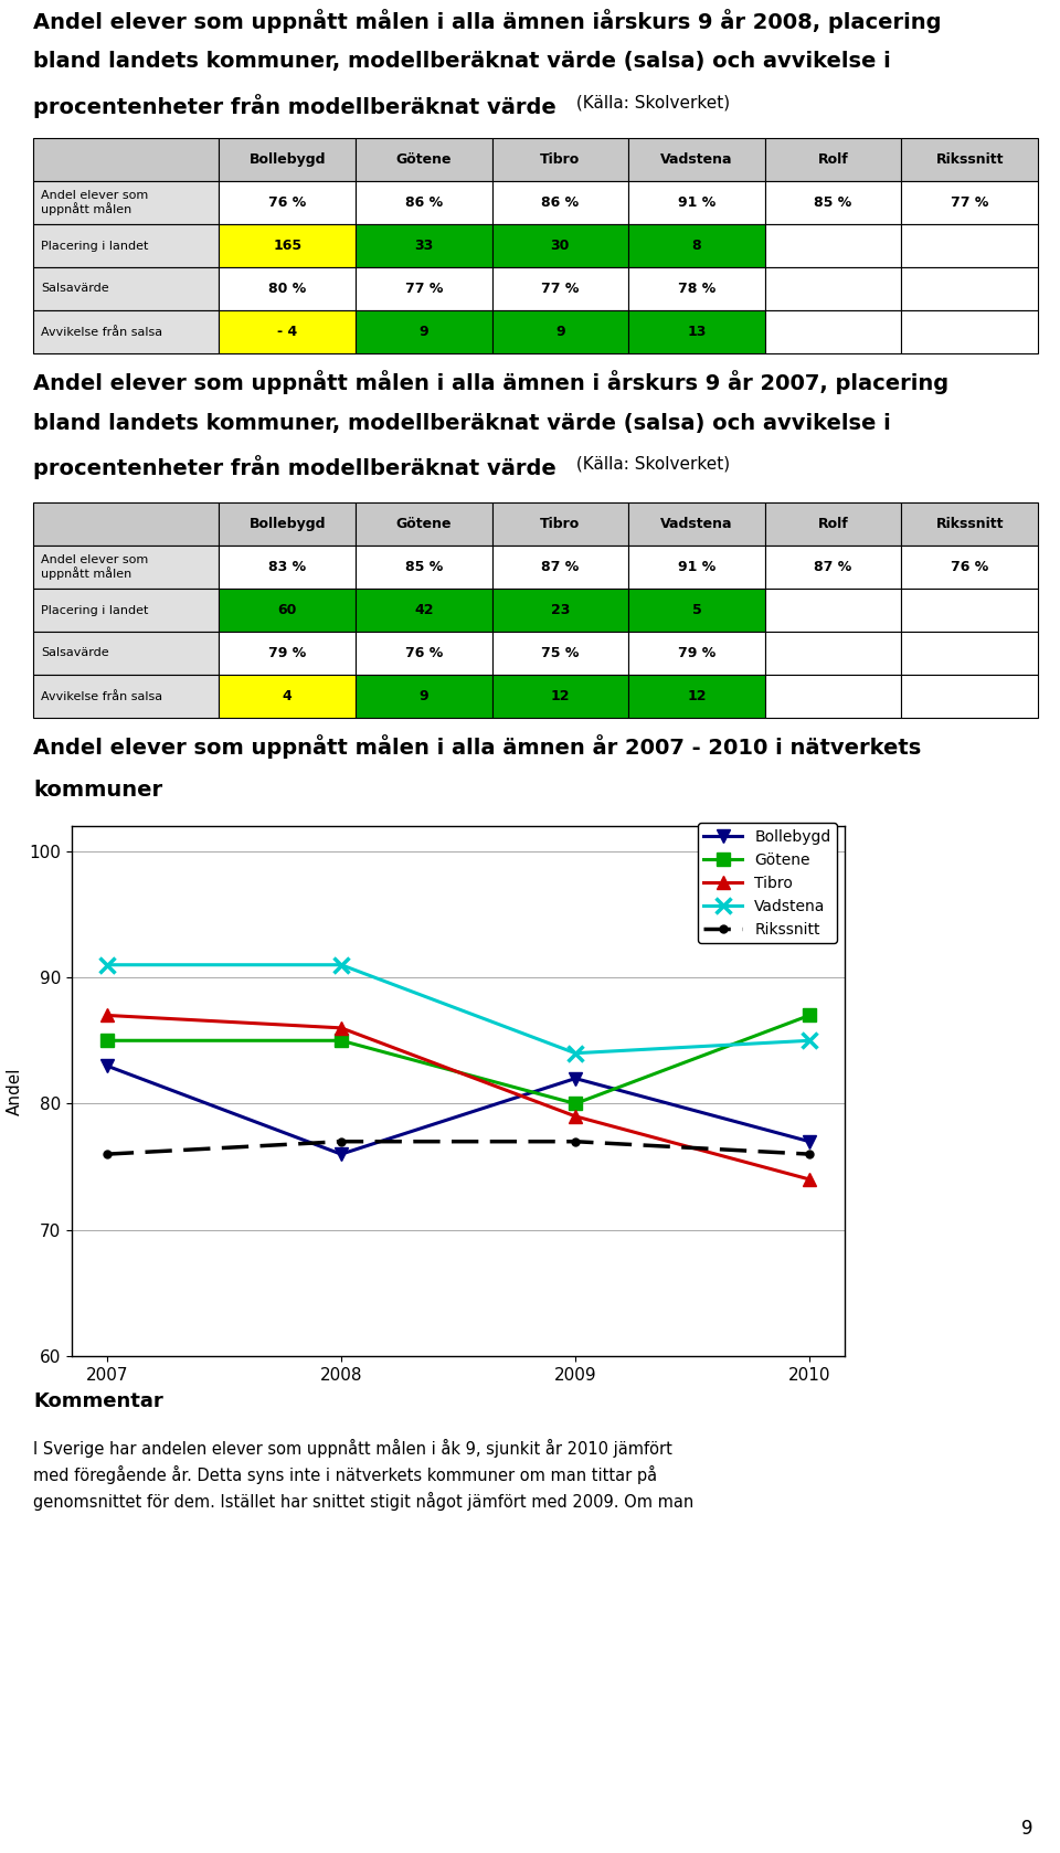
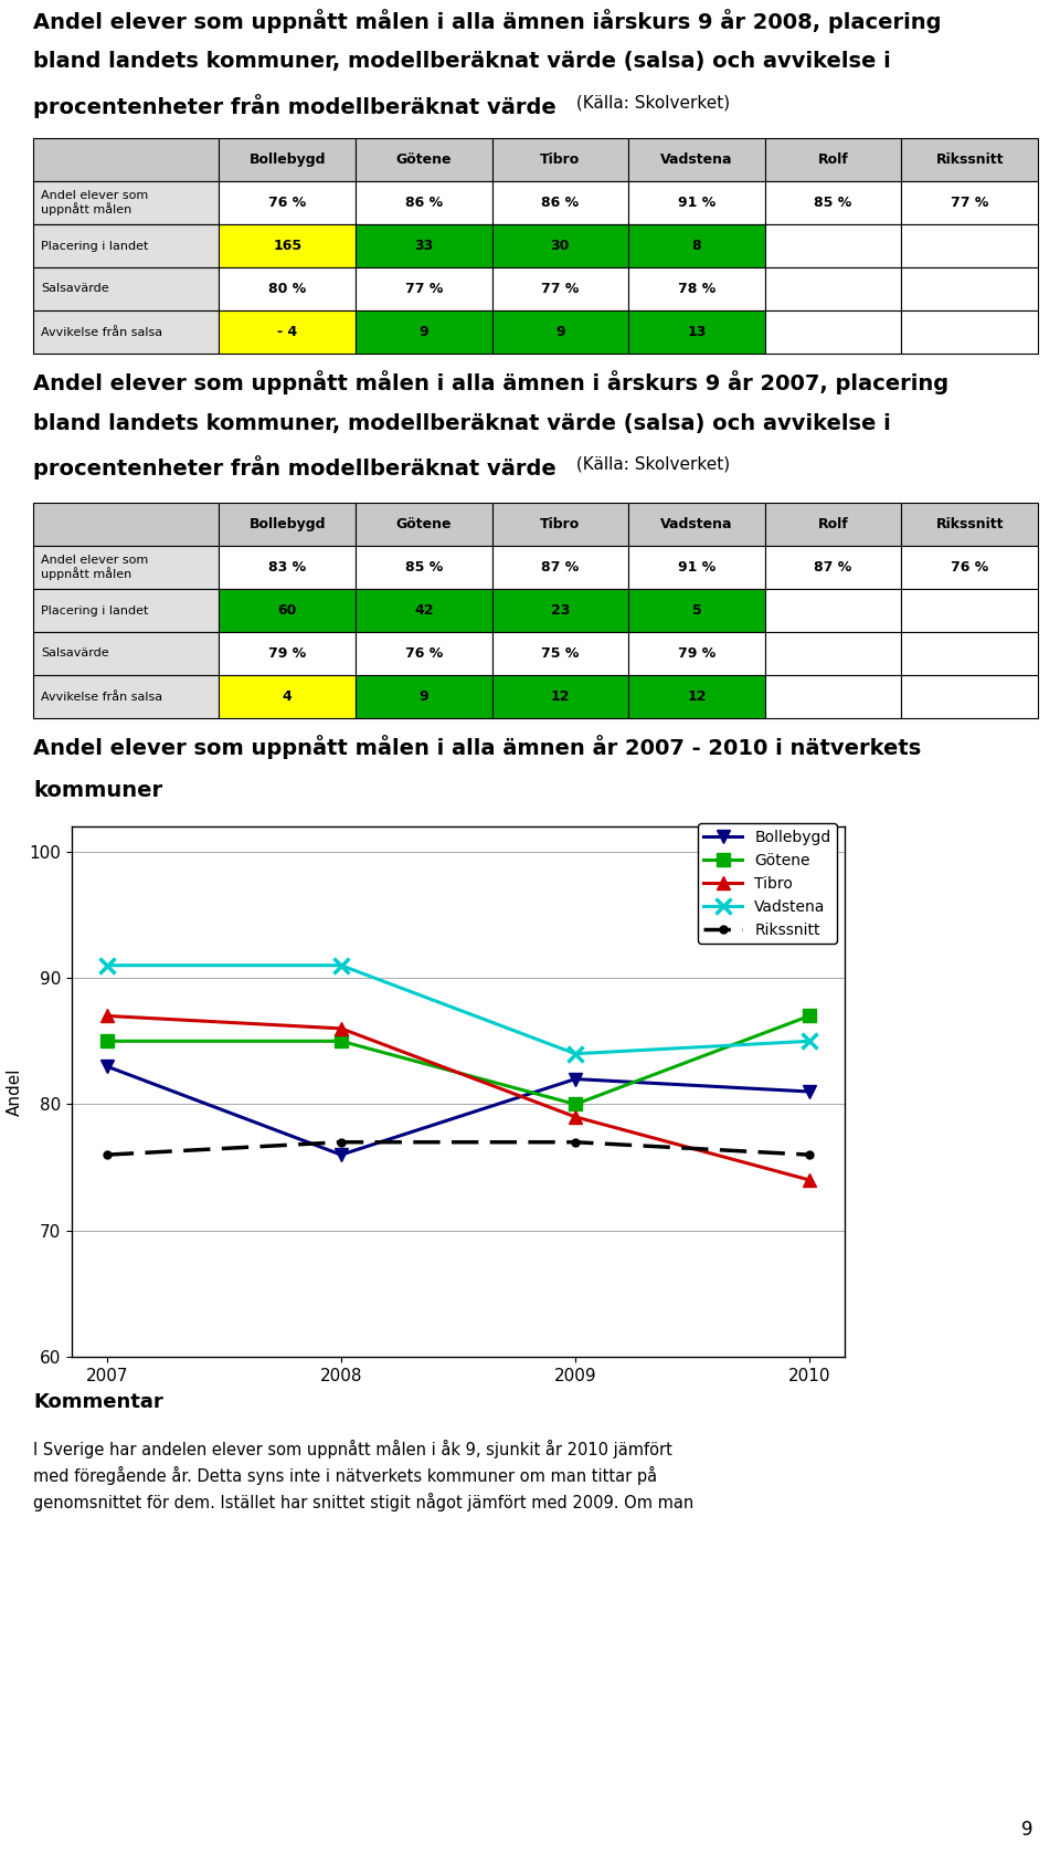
Bollebygd/2010: 77 -> 81
